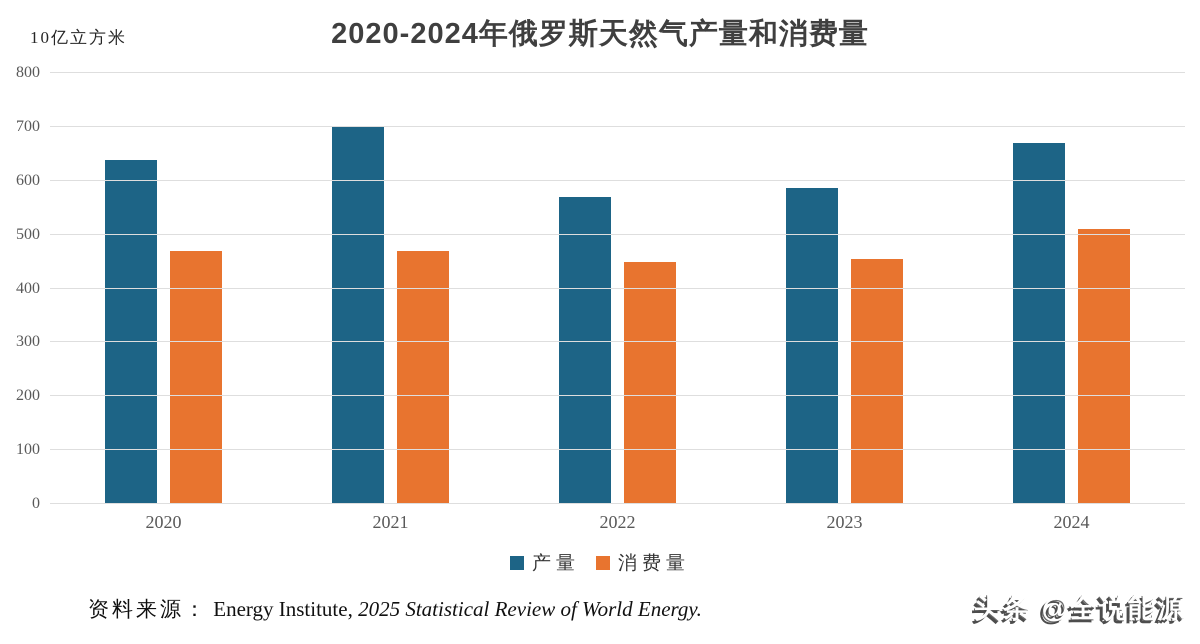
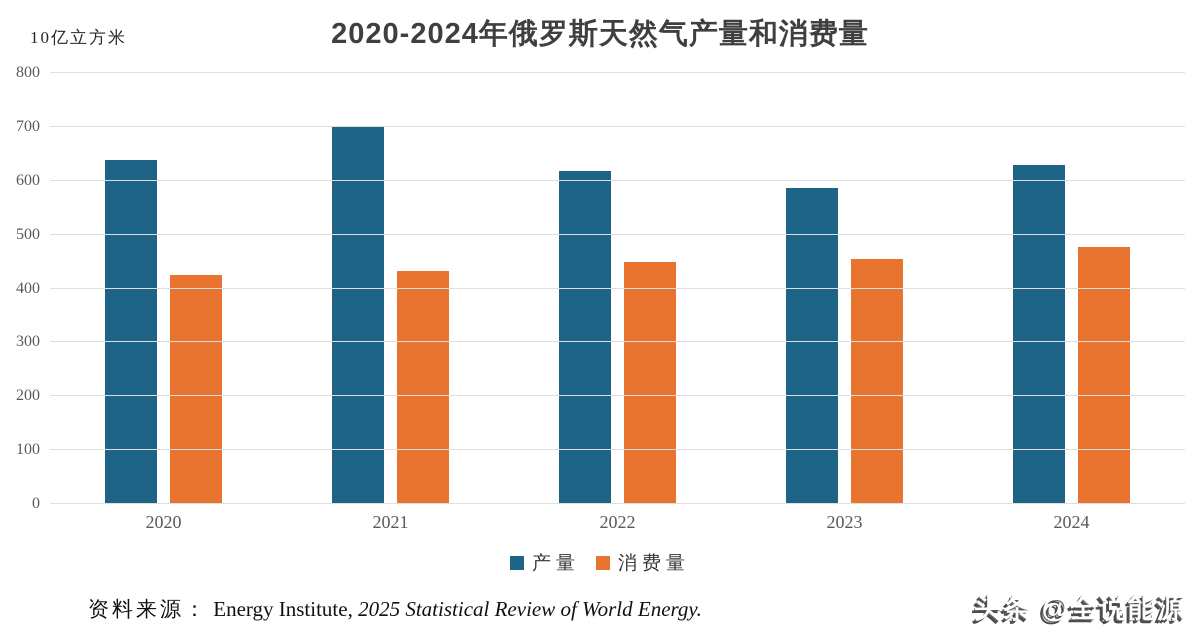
消费量/2020: 470 -> 420
消费量/2021: 470 -> 430
产量/2022: 570 -> 620
产量/2024: 670 -> 630
消费量/2024: 510 -> 480
